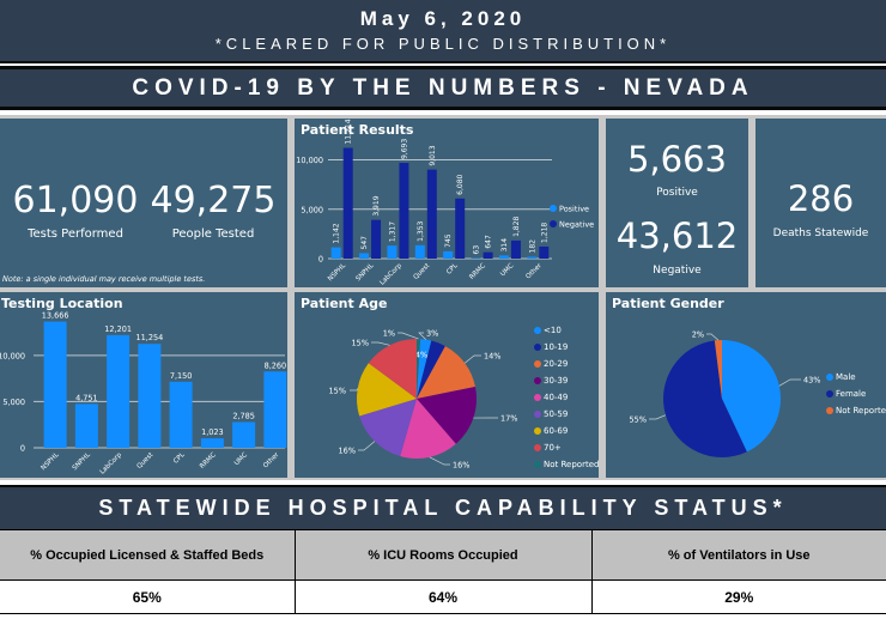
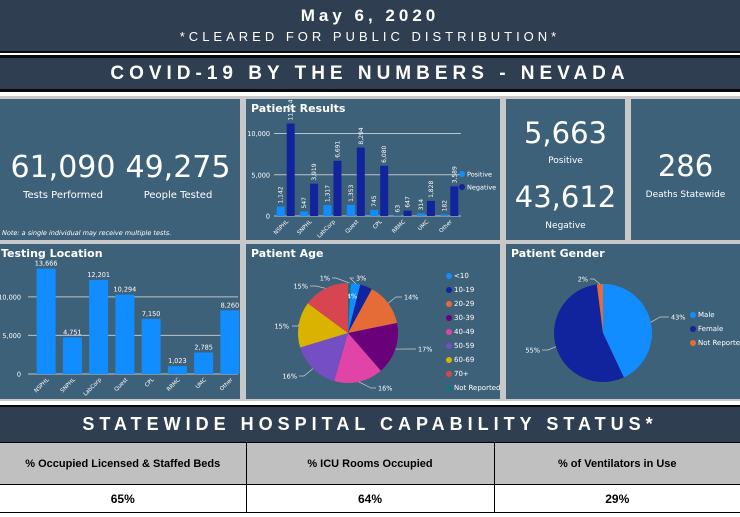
Patient Results/Negative/LabCorp: 9,693 -> 6,691
Patient Results/Negative/Quest: 9,013 -> 8,294
Patient Results/Negative/Other: 1,218 -> 3,589
Testing Location/Quest: 11,254 -> 10,294
